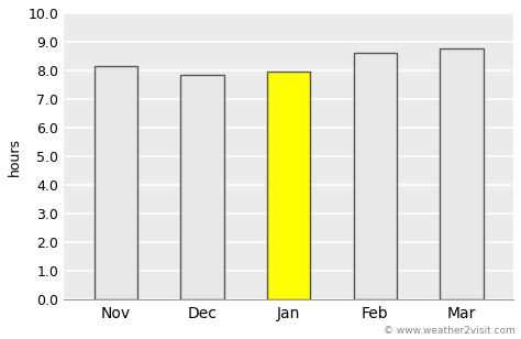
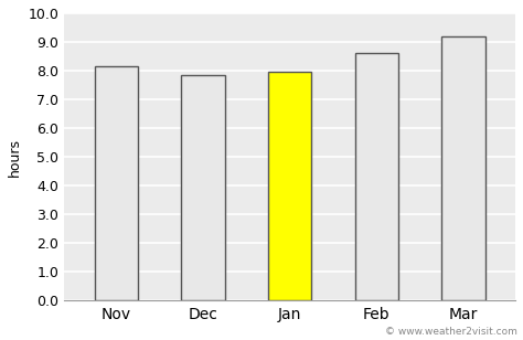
Mar: 8.75 -> 9.20
